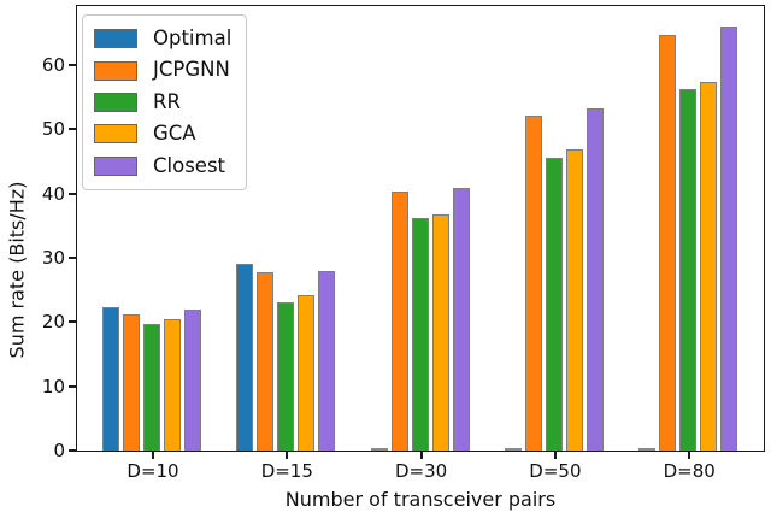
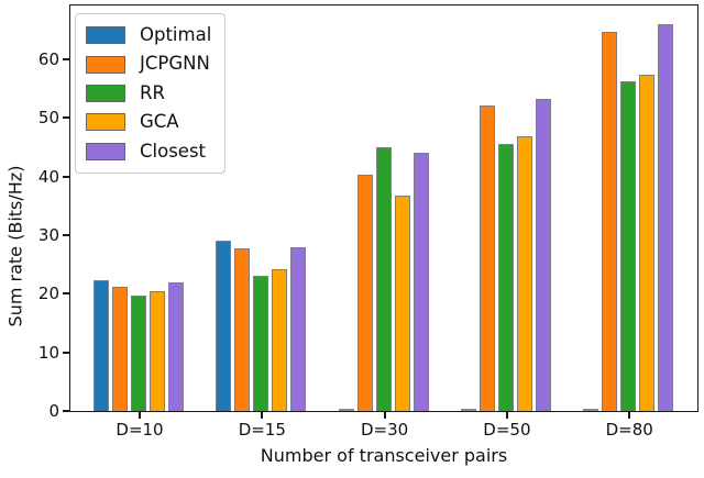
RR/D=30: 36 -> 45
Closest/D=30: 41 -> 44
